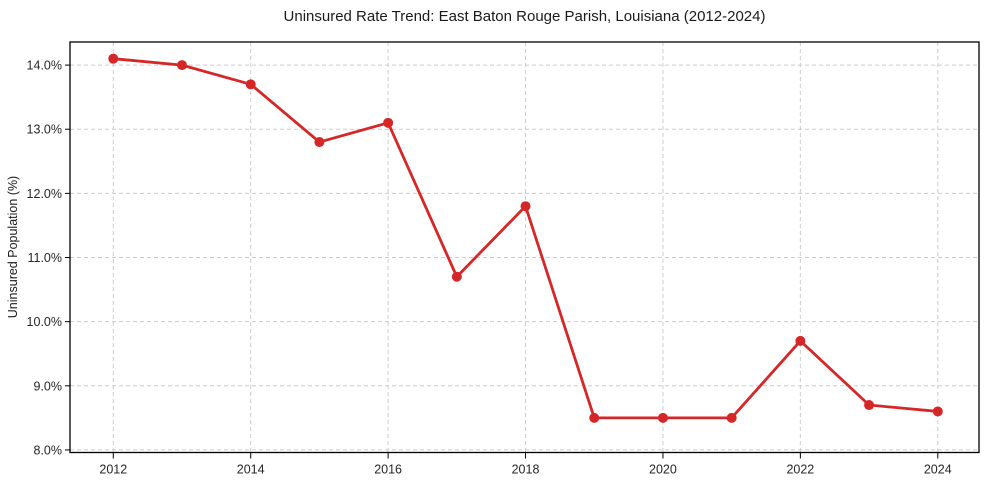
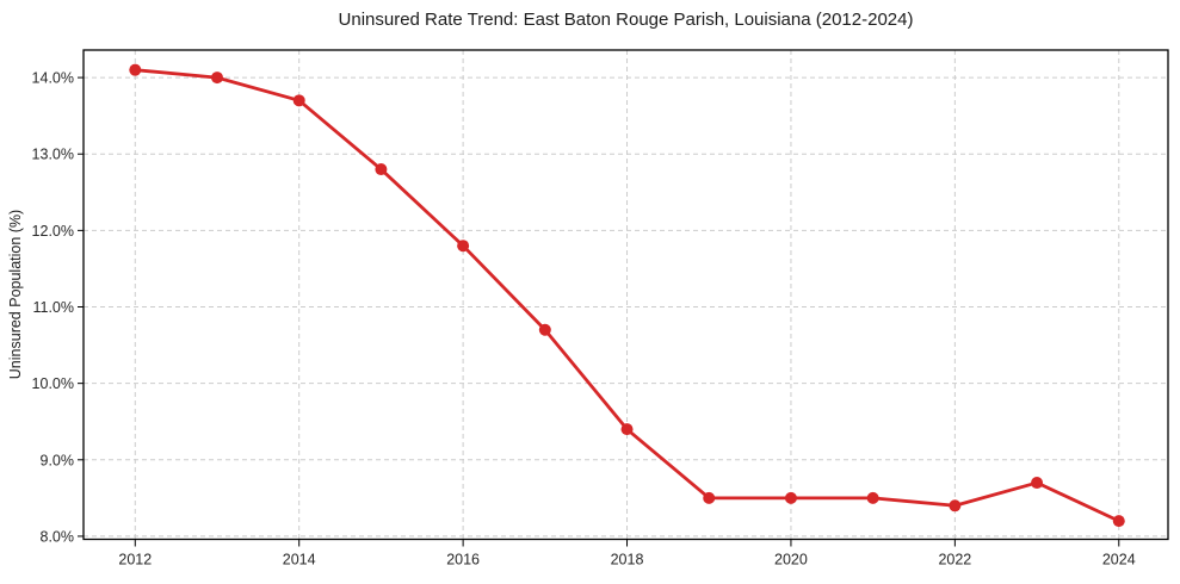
2016: 13.1% -> 11.8%
2018: 11.8% -> 9.4%
2022: 9.7% -> 8.4%
2024: 8.6% -> 8.2%
